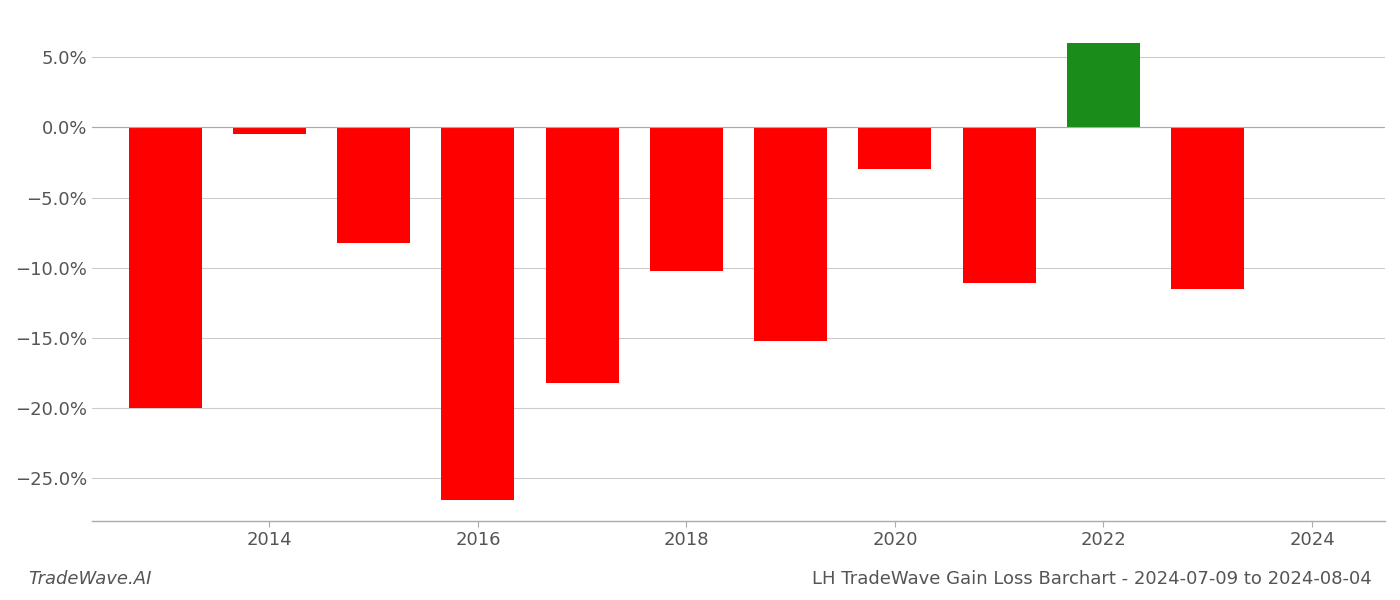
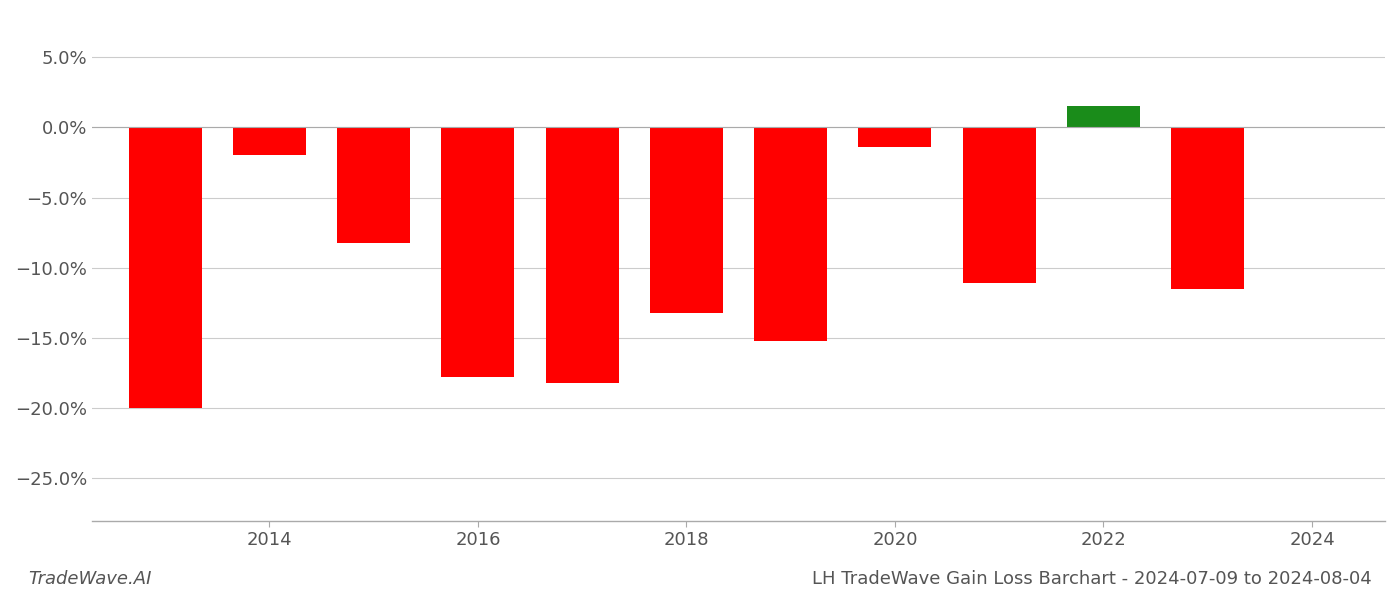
2014: -0.5% -> -2.0%
2016: -26.5% -> -17.8%
2018: -10.2% -> -13.2%
2020: -3.0% -> -1.4%
2022: 6.0% -> 1.5%
